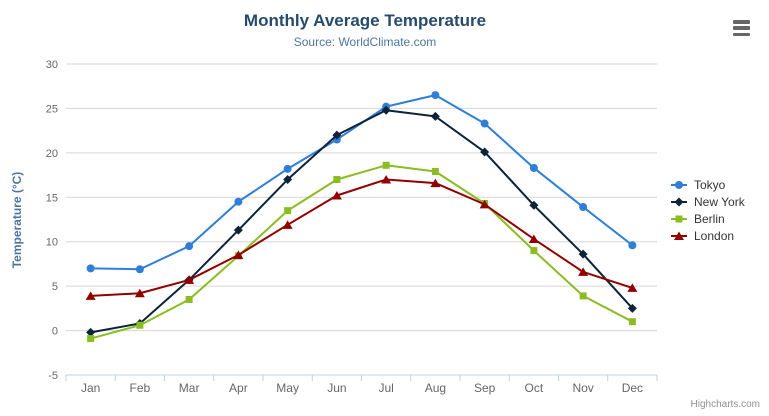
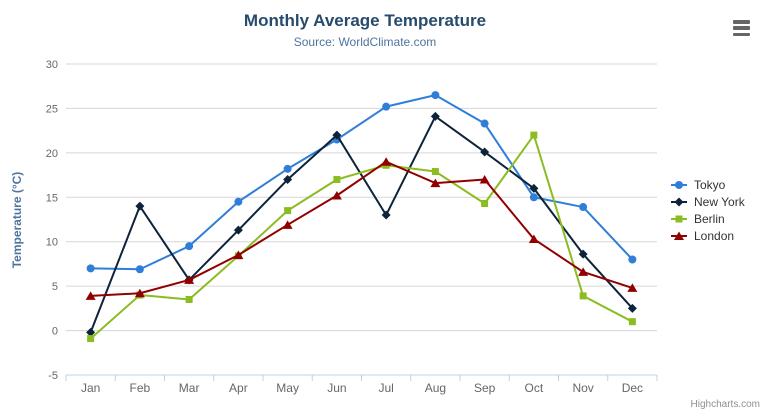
New York/Feb: 1 -> 14
Berlin/Feb: 1 -> 4
New York/Jul: 25 -> 13
London/Jul: 17 -> 19
London/Sep: 14 -> 17
Tokyo/Oct: 18 -> 15
New York/Oct: 14 -> 16
Berlin/Oct: 9 -> 22
Tokyo/Dec: 10 -> 8
